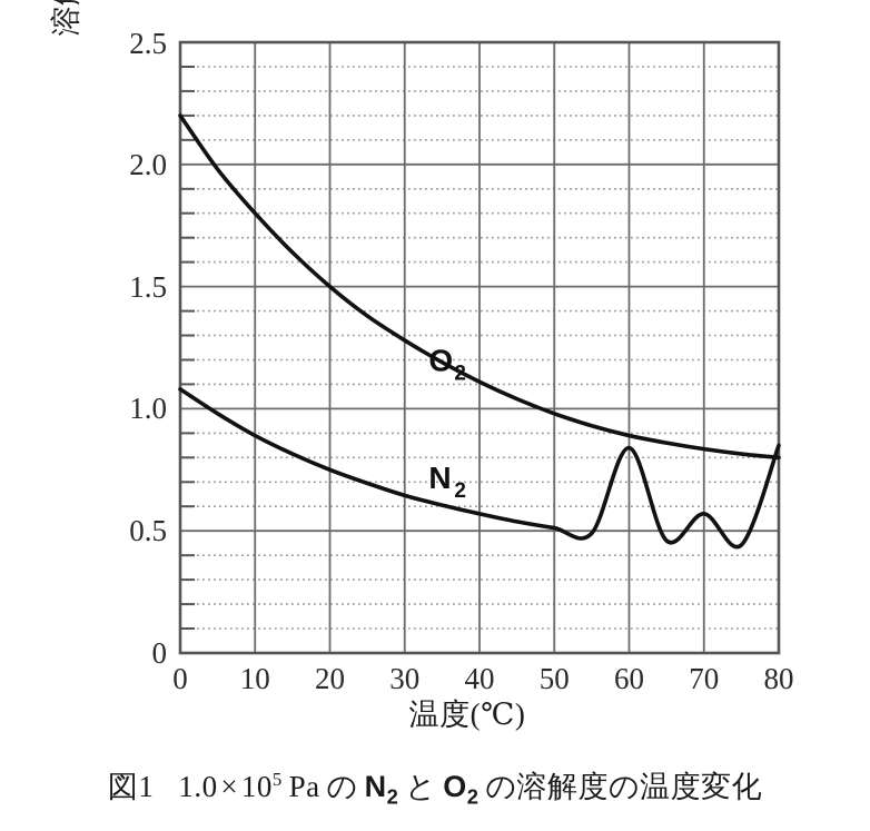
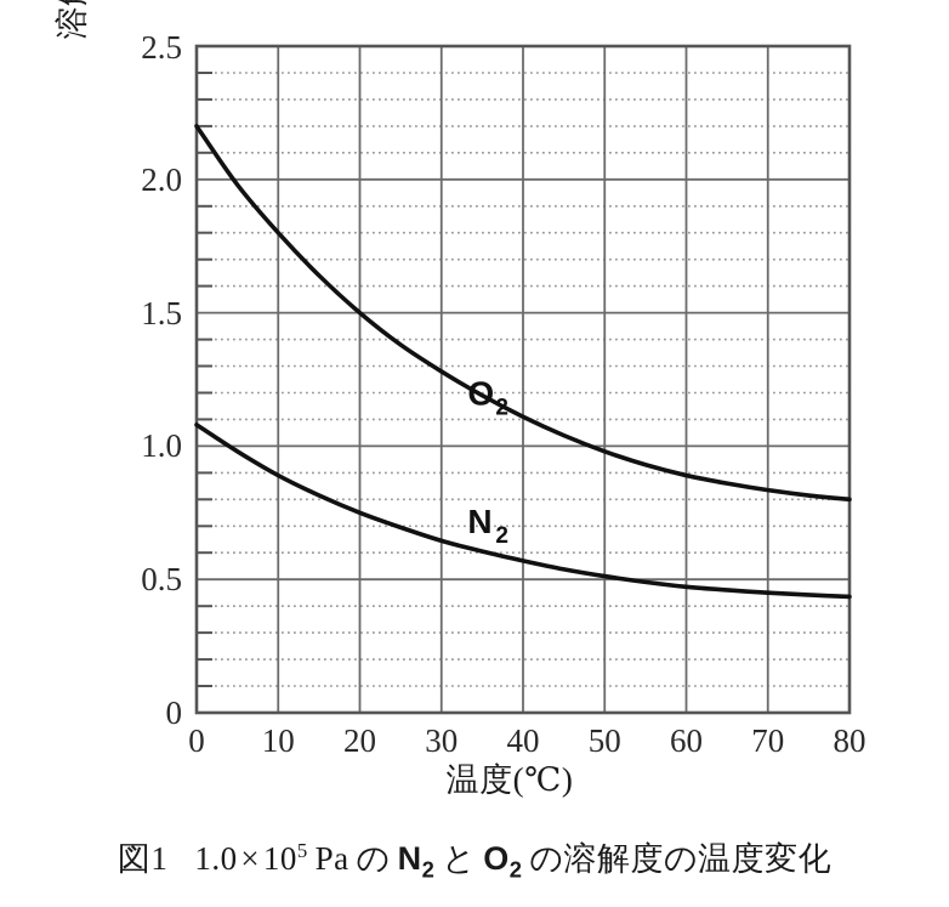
N2/60: 0.84 -> 0.47
N2/70: 0.57 -> 0.45
N2/80: 0.85 -> 0.43
